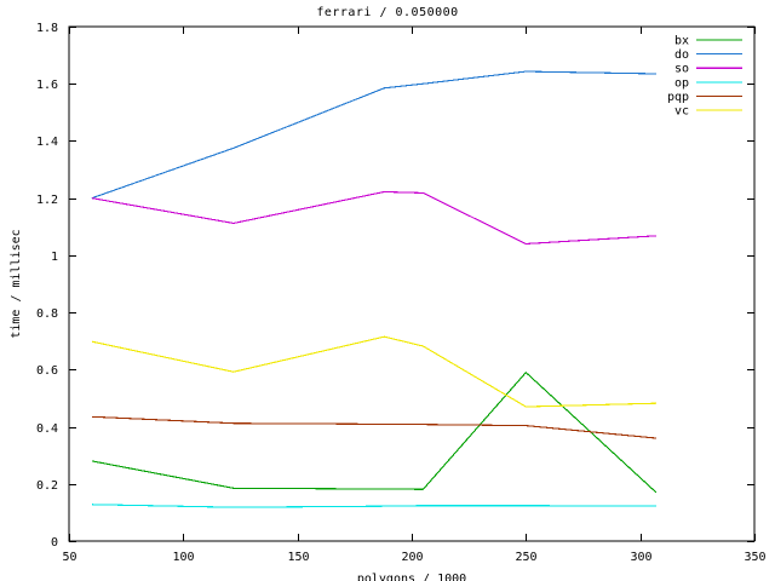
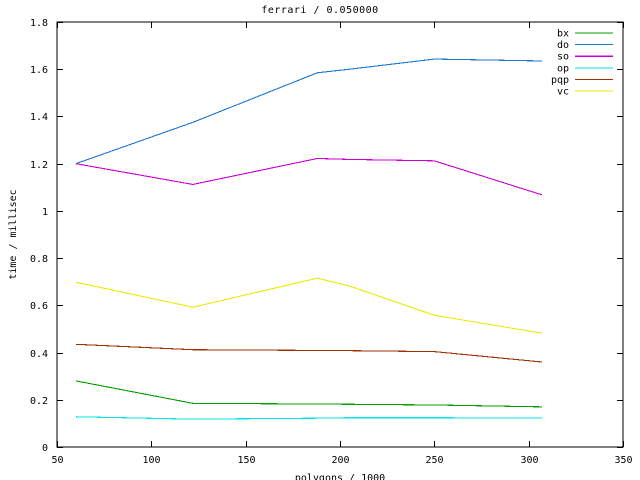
bx/250: 0.59 -> 0.18
so/250: 1.04 -> 1.21
vc/250: 0.47 -> 0.56
